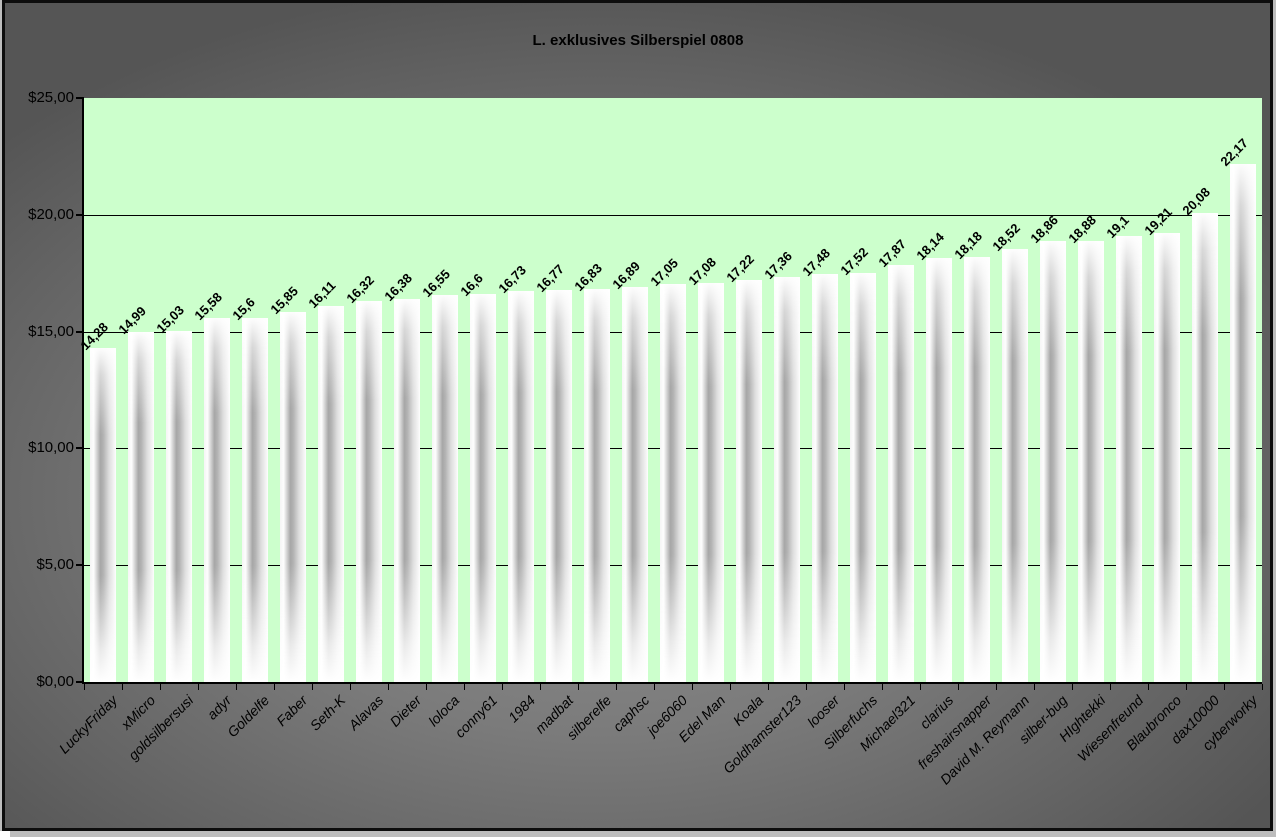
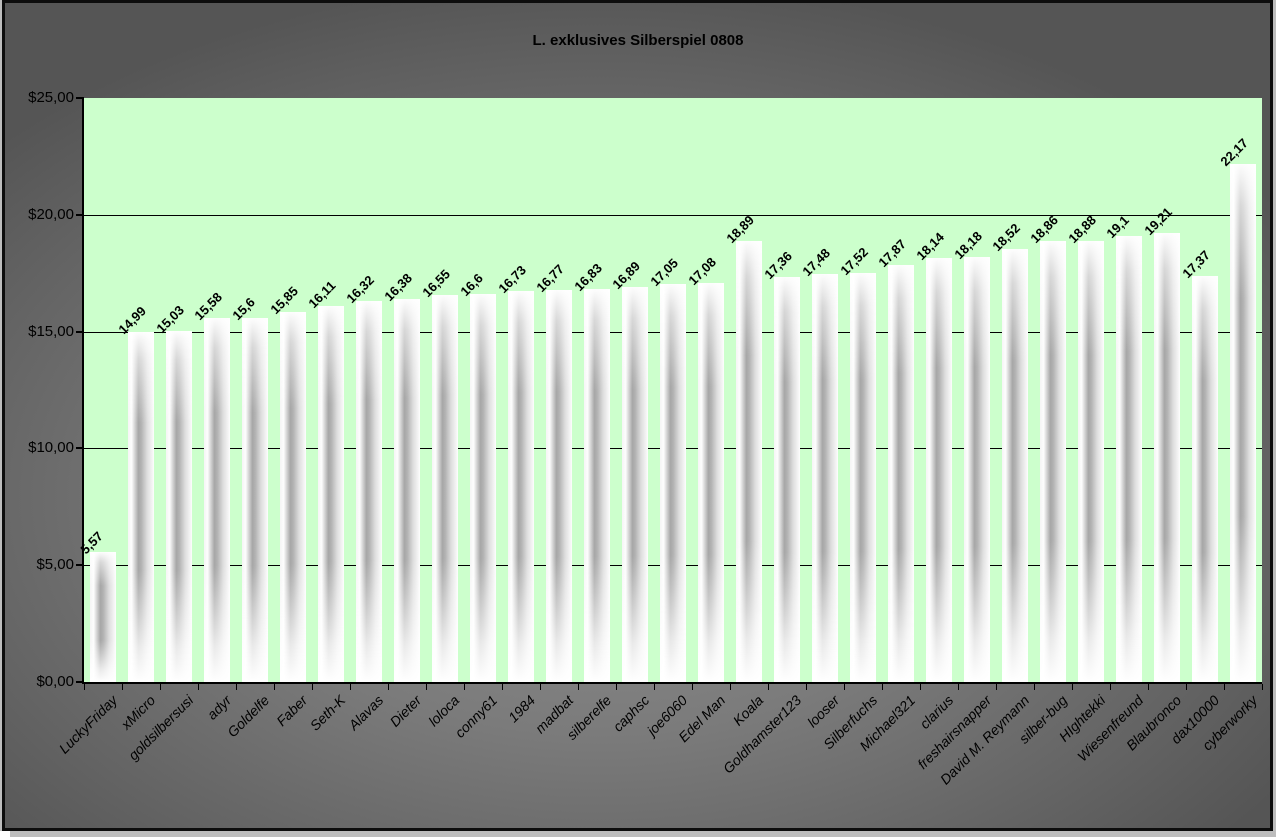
LuckyFriday: 14,28 -> 5,57
Koala: 17,22 -> 18,89
dax10000: 20,08 -> 17,37
